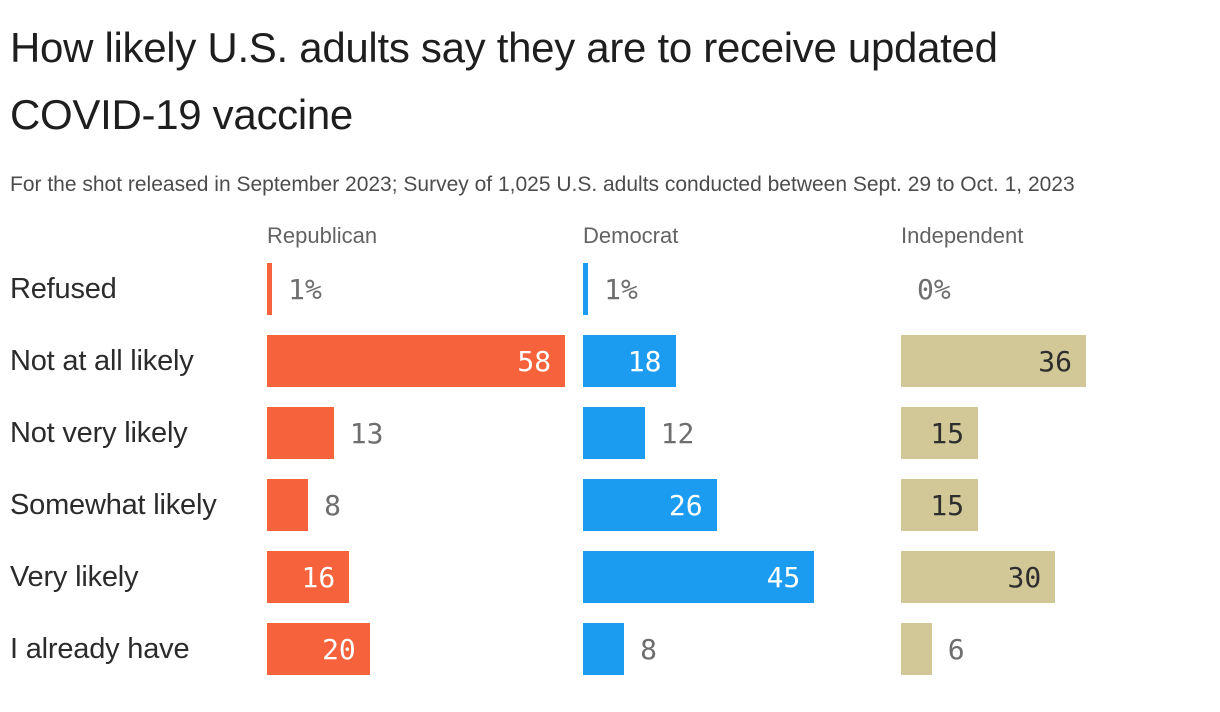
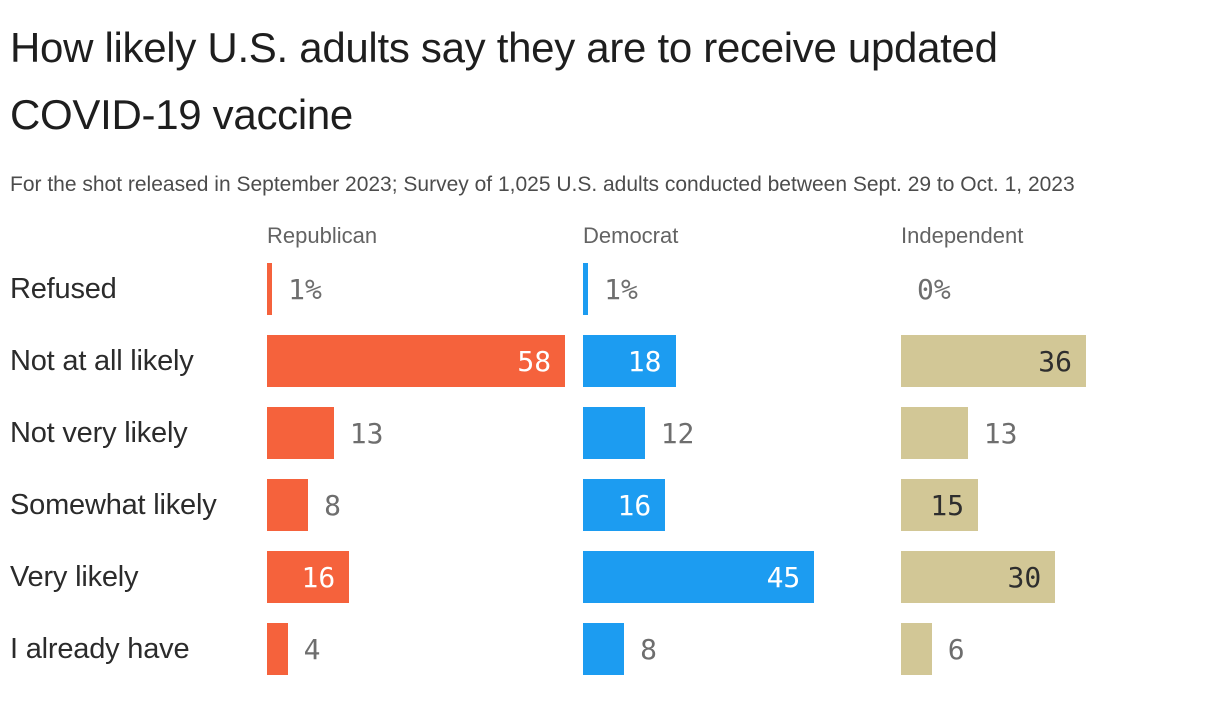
Independent/Not very likely: 15 -> 13
Democrat/Somewhat likely: 26 -> 16
Republican/I already have: 20 -> 4
